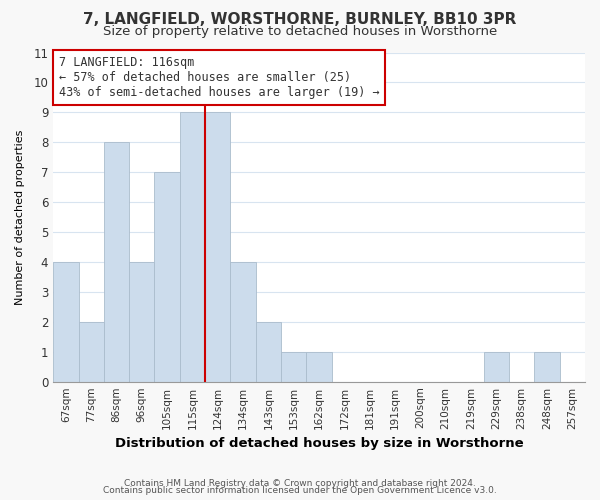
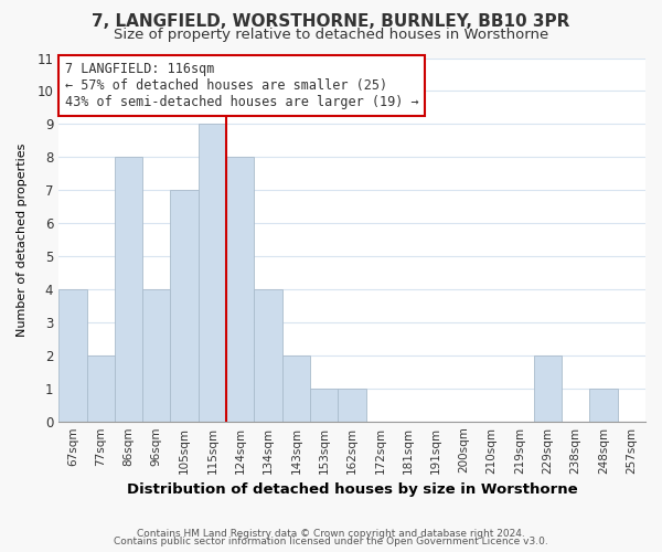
124sqm: 9 -> 8
229sqm: 1 -> 2
